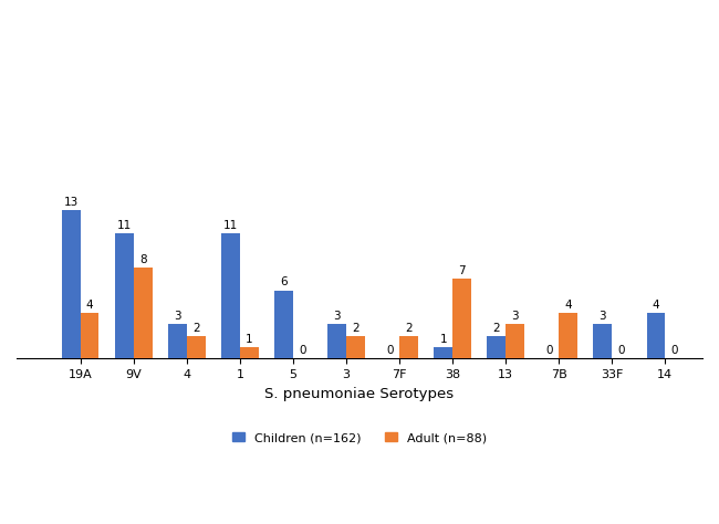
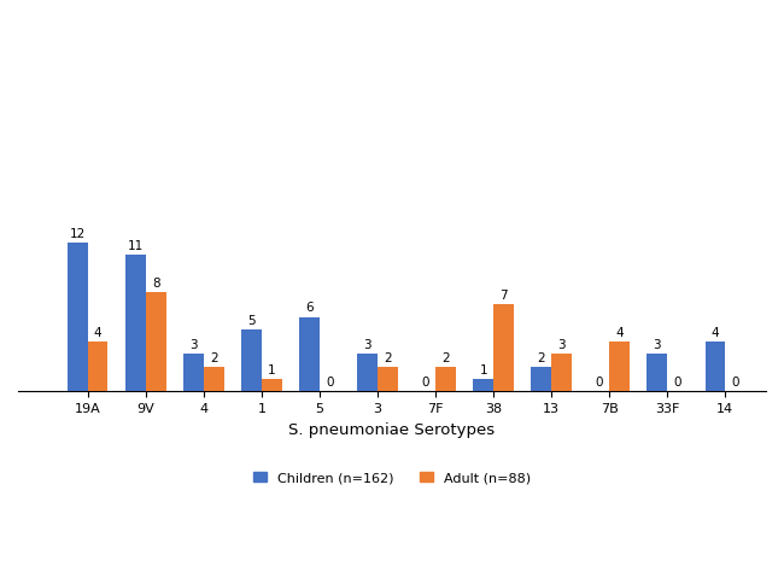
Children (n=162)/19A: 13 -> 12
Children (n=162)/1: 11 -> 5
